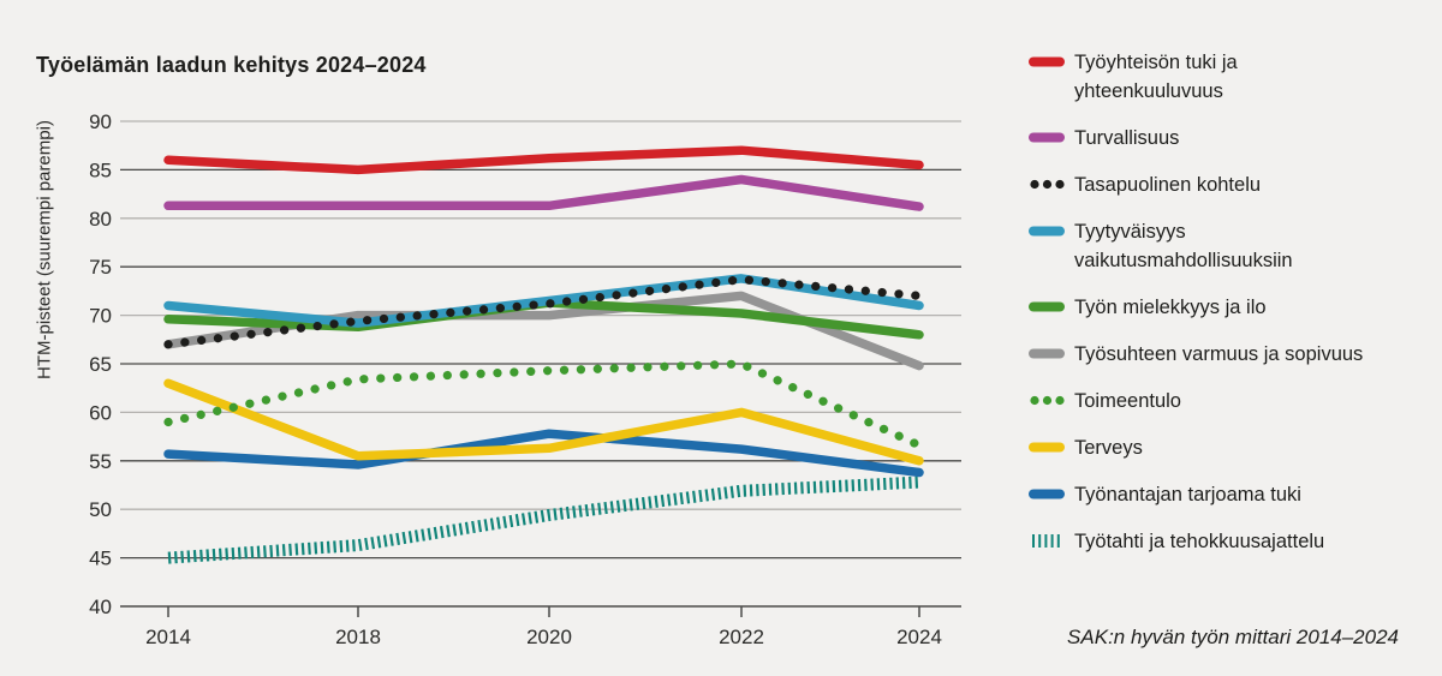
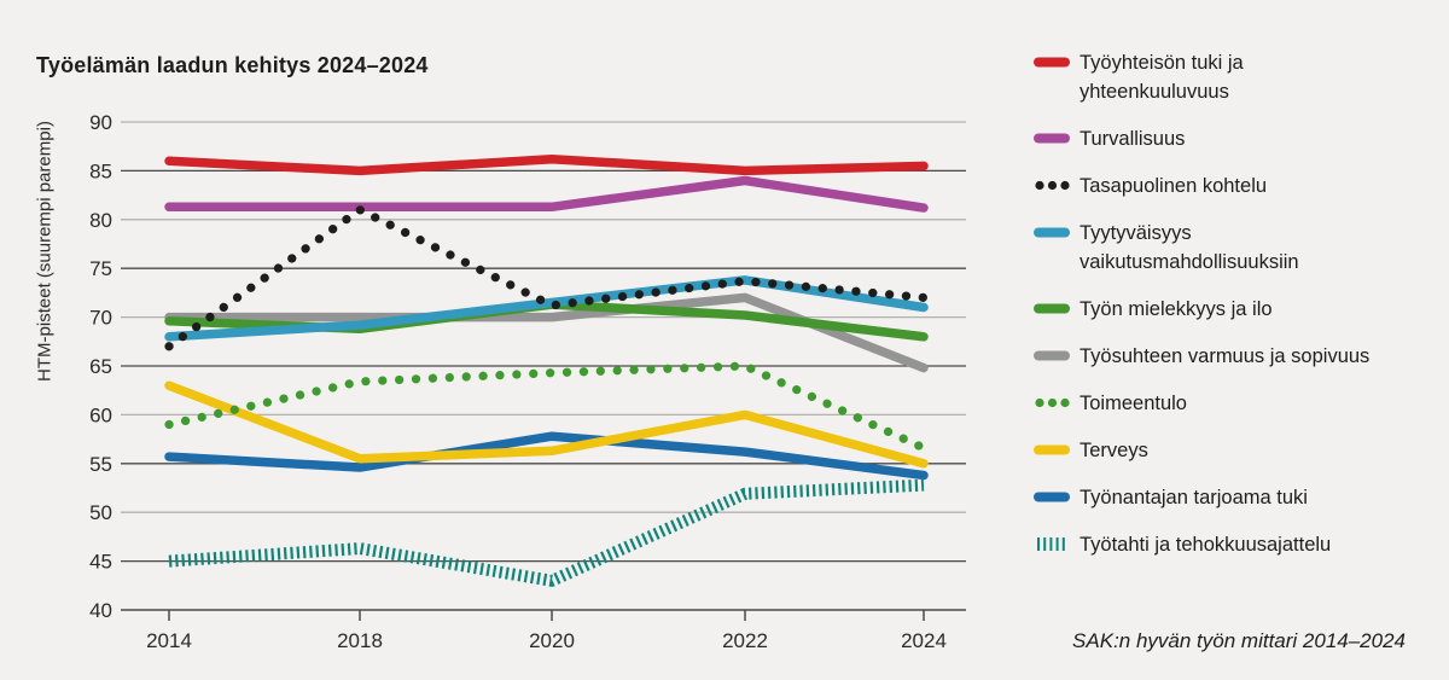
Tyytyväisyys vaikutusmahdollisuuksiin/2014: 71 -> 68
Työsuhteen varmuus ja sopivuus/2014: 67 -> 70
Tasapuolinen kohtelu/2018: 69 -> 81
Työtahti ja tehokkuusajattelu/2020: 49 -> 43
Työyhteisön tuki ja yhteenkuuluvuus/2022: 87 -> 85
